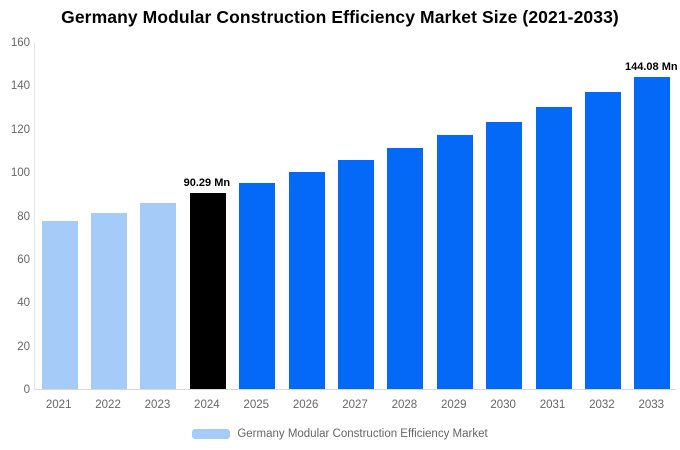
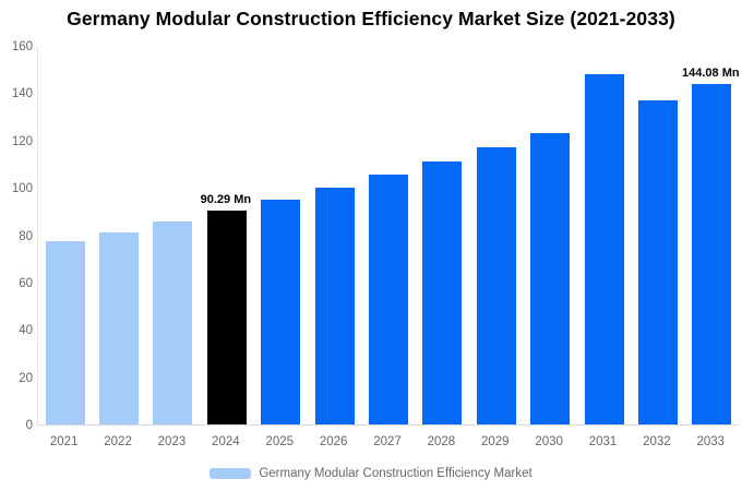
2031: 130 -> 148
